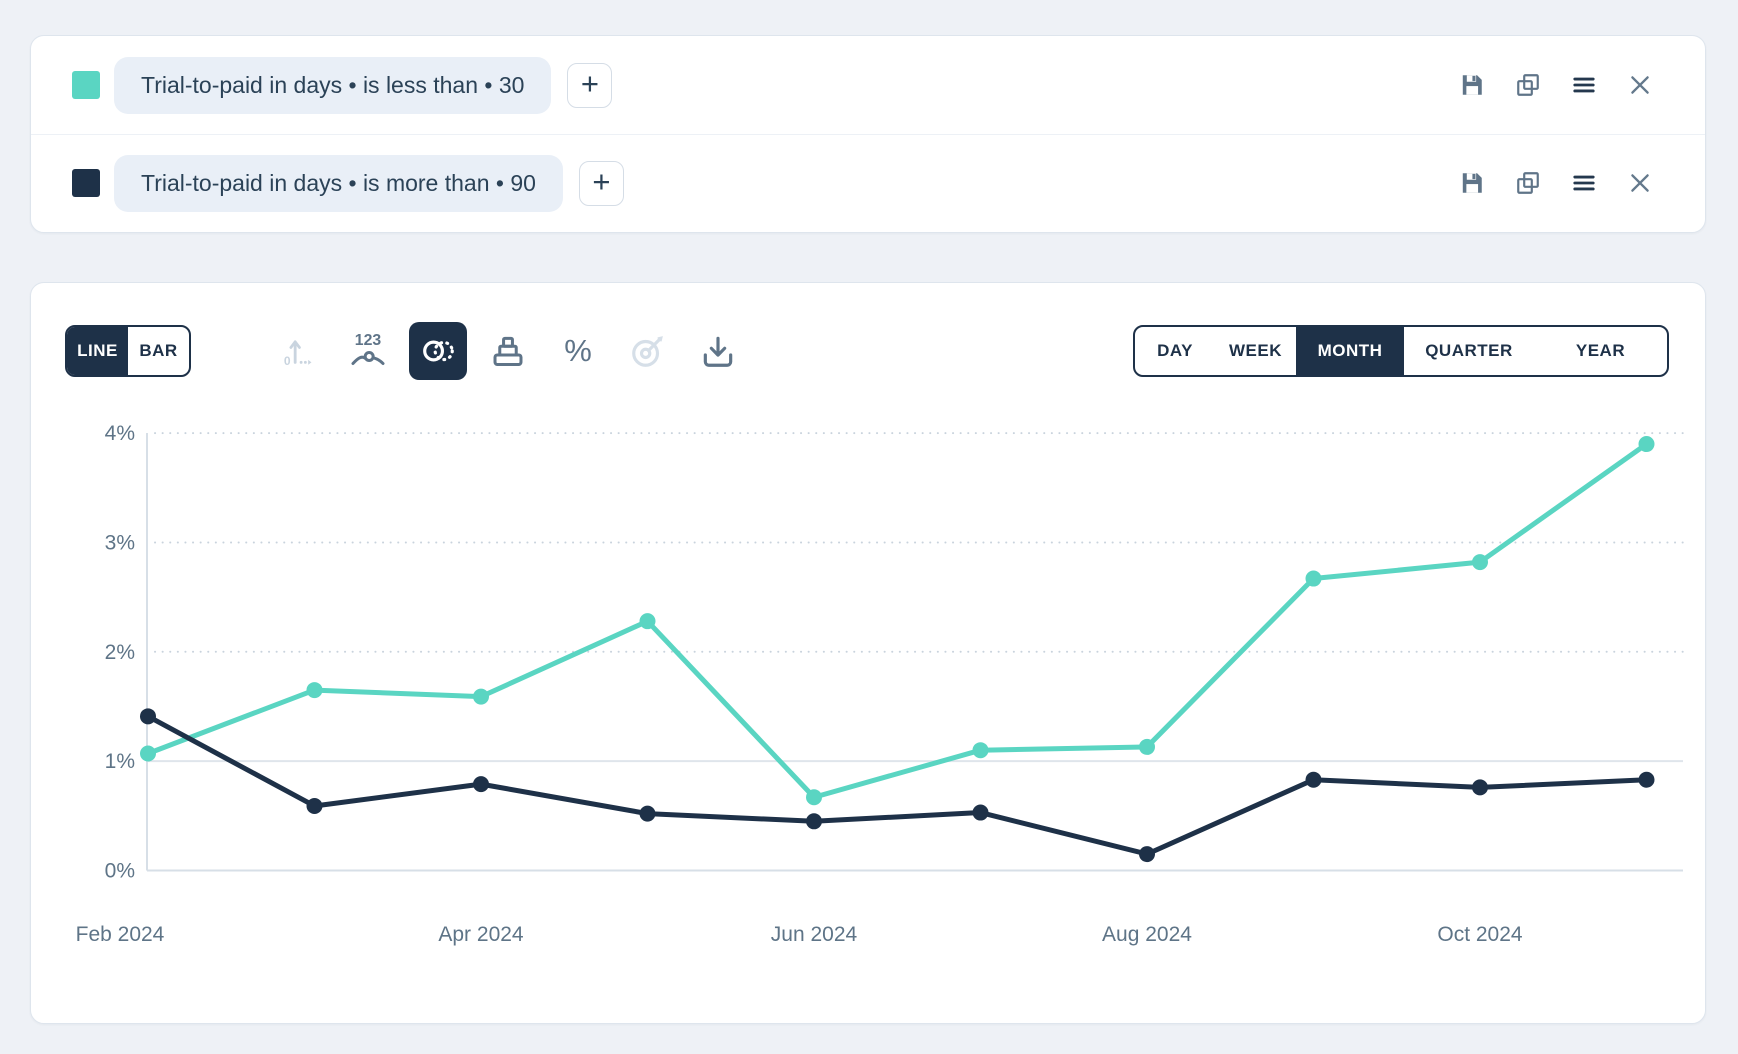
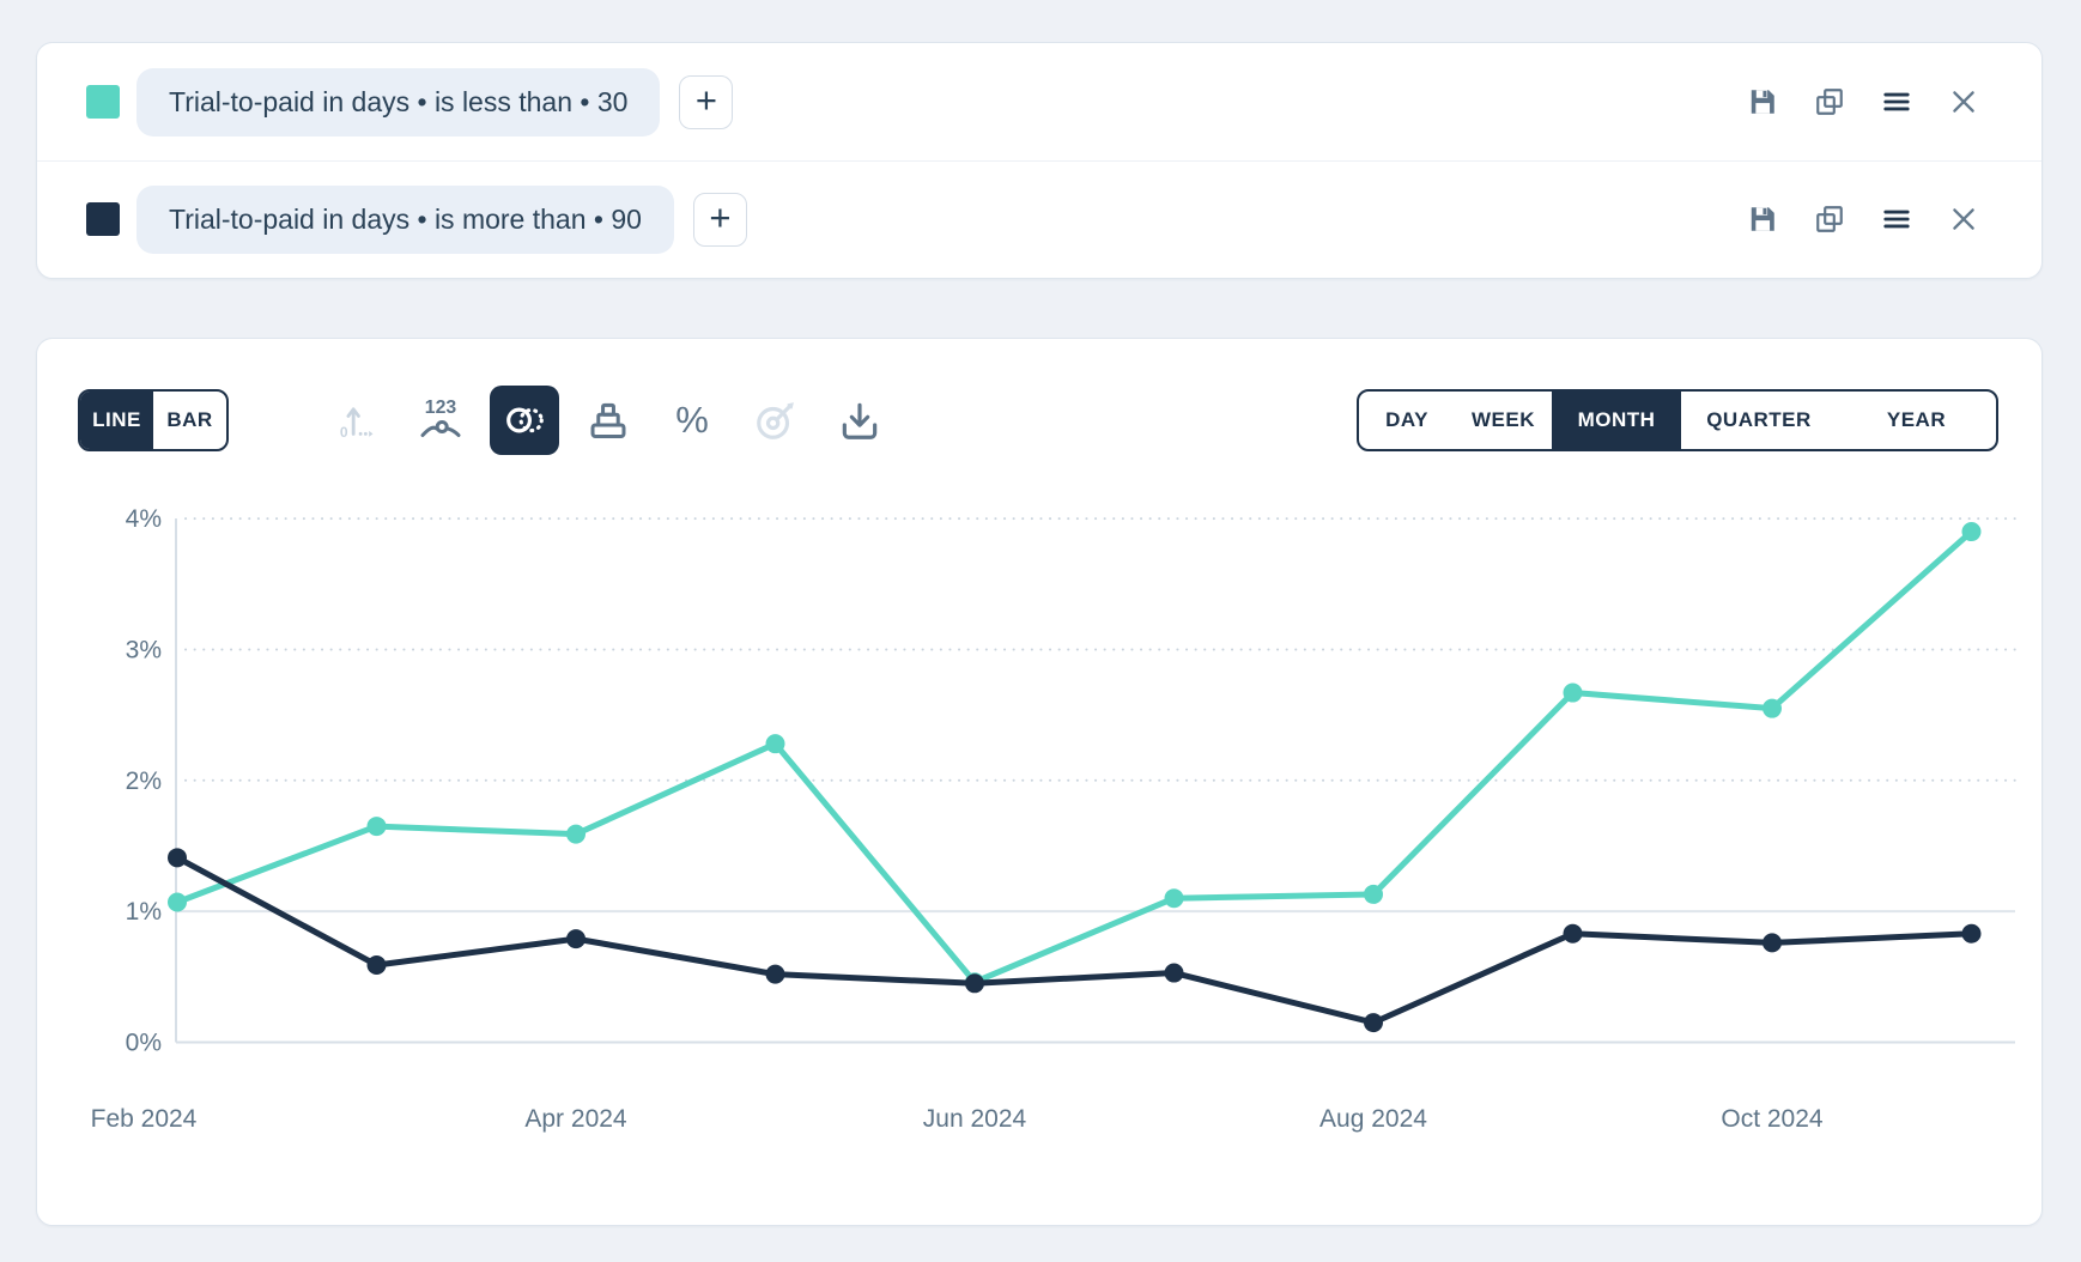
Trial-to-paid in days • is less than • 30/Jun 2024: 0.67% -> 0.46%
Trial-to-paid in days • is less than • 30/Oct 2024: 2.82% -> 2.55%
